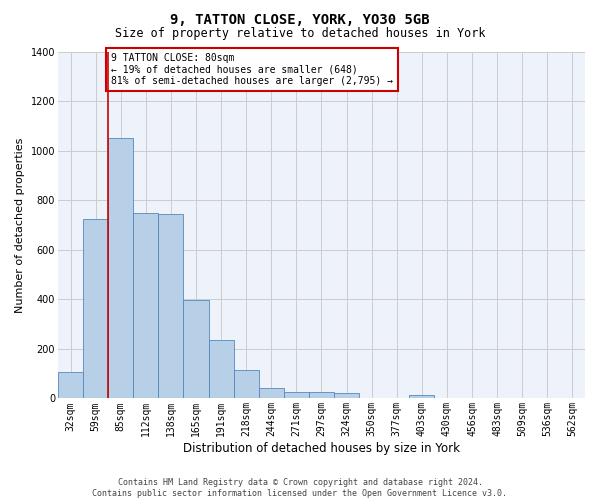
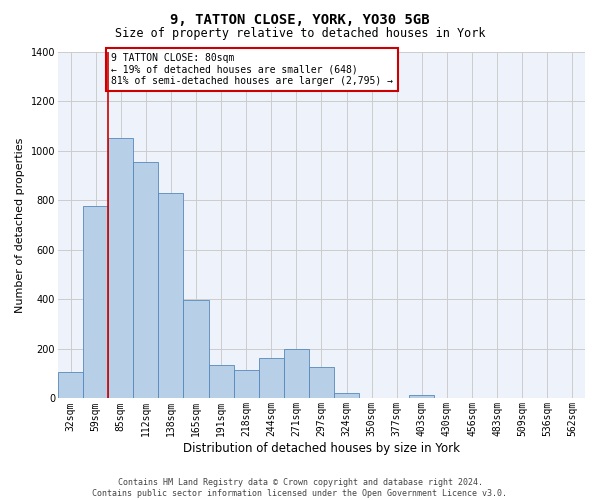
59sqm: 724 -> 775
112sqm: 748 -> 955
138sqm: 744 -> 830
191sqm: 235 -> 135
244sqm: 44 -> 165
271sqm: 27 -> 200
297sqm: 27 -> 125
